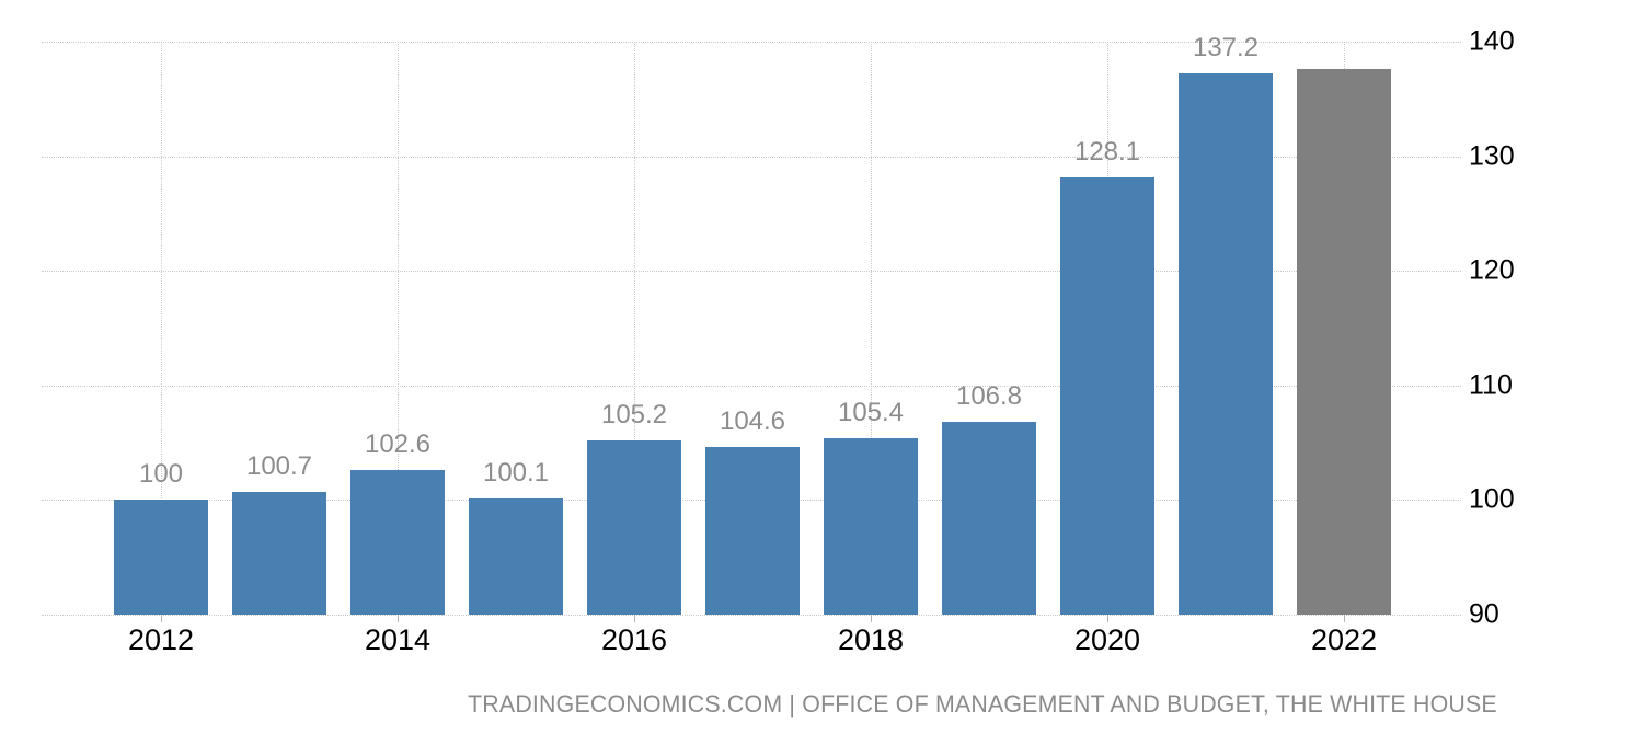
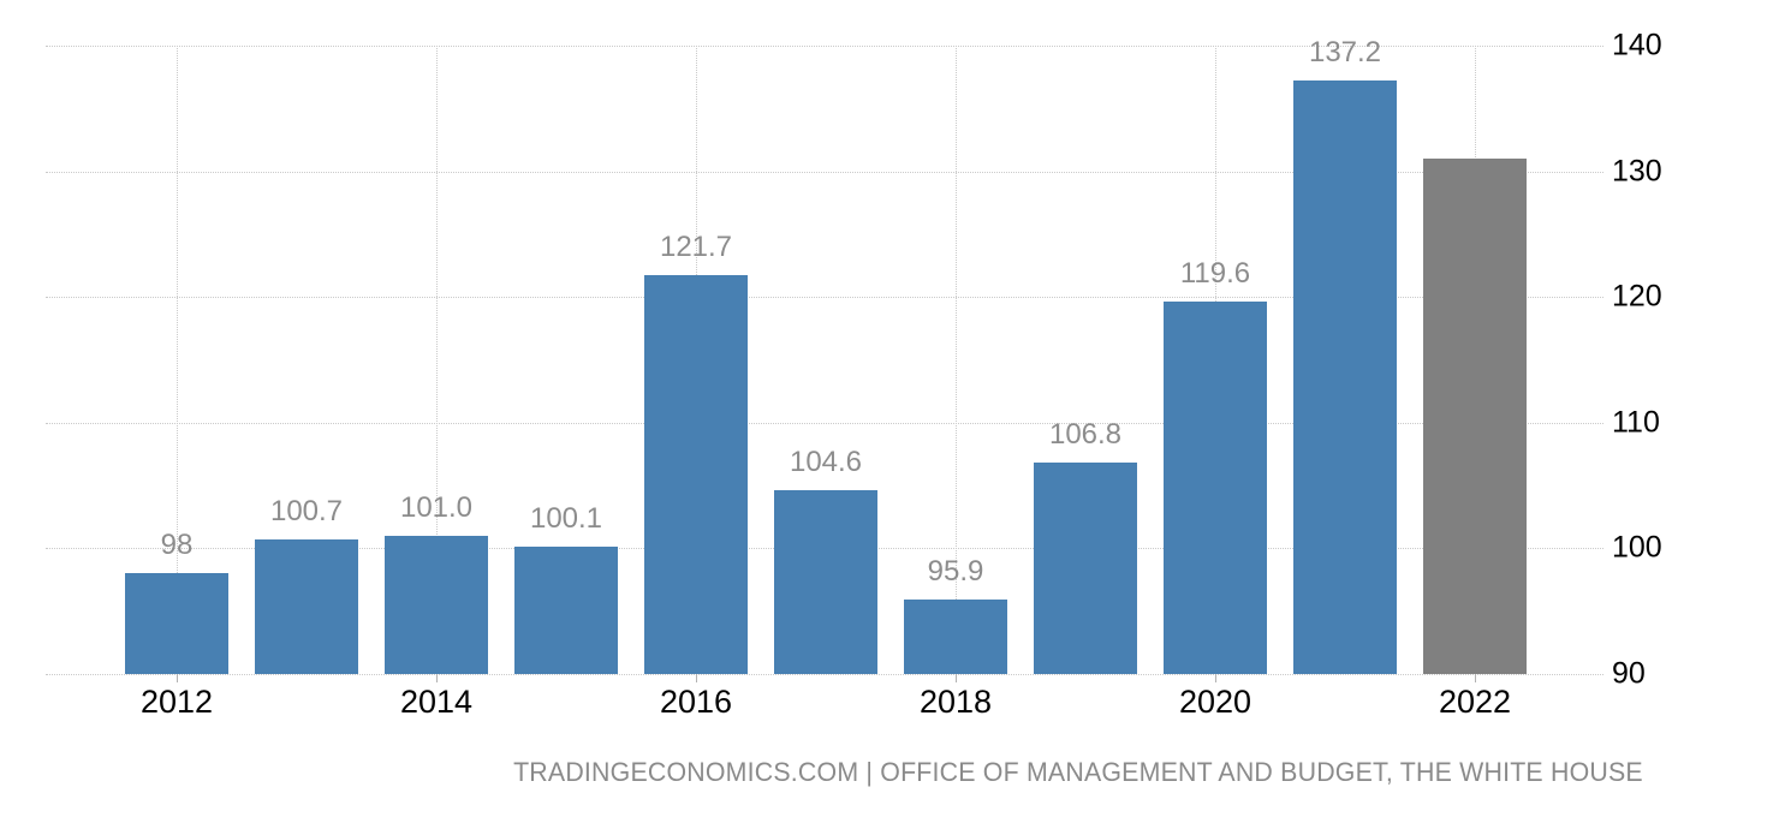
2012: 100 -> 98
2014: 102.6 -> 101.0
2016: 105.2 -> 121.7
2018: 105.4 -> 95.9
2020: 128.1 -> 119.6
2022: 137.6 -> 131.0
